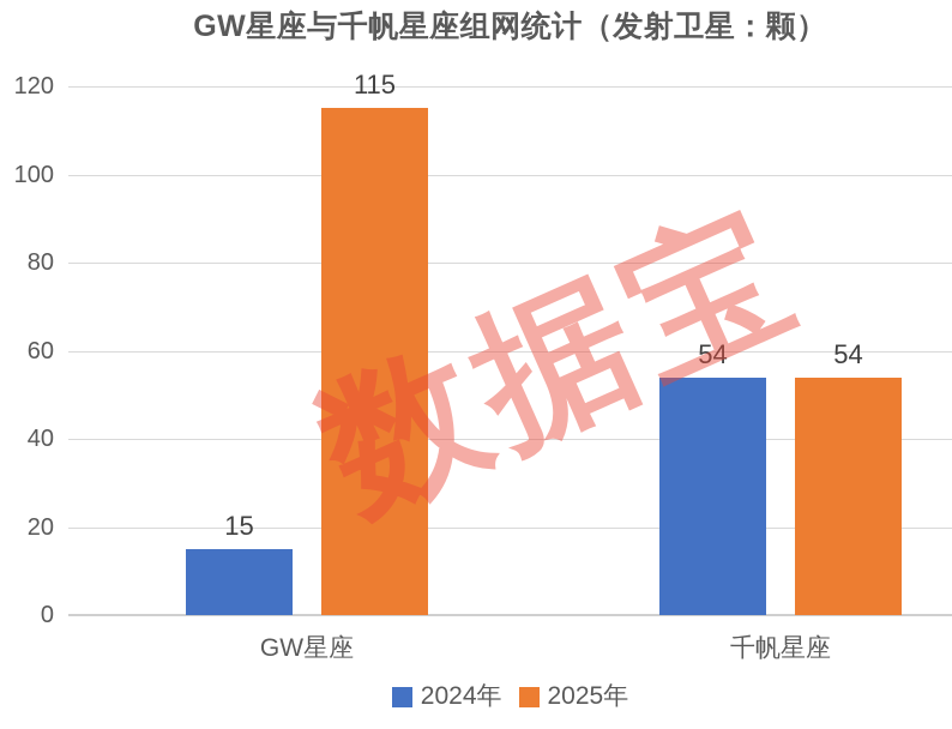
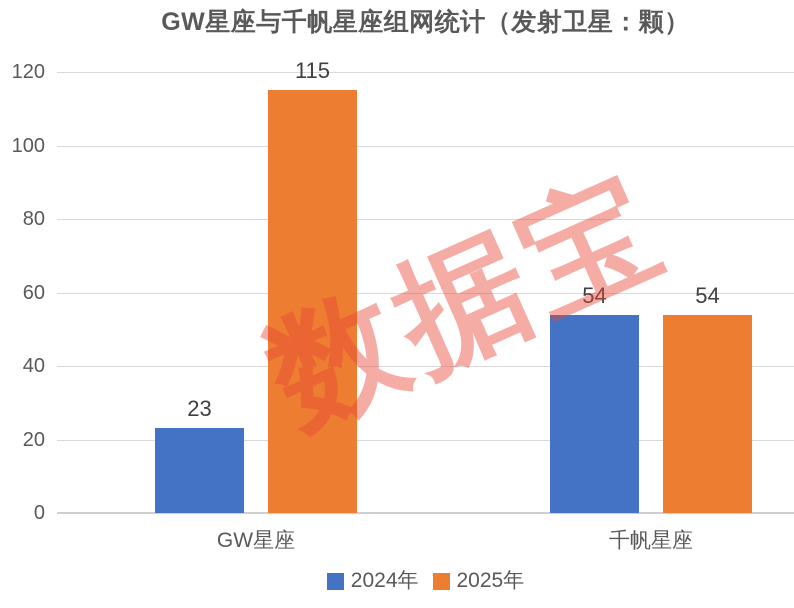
2024年/GW星座: 15 -> 23
